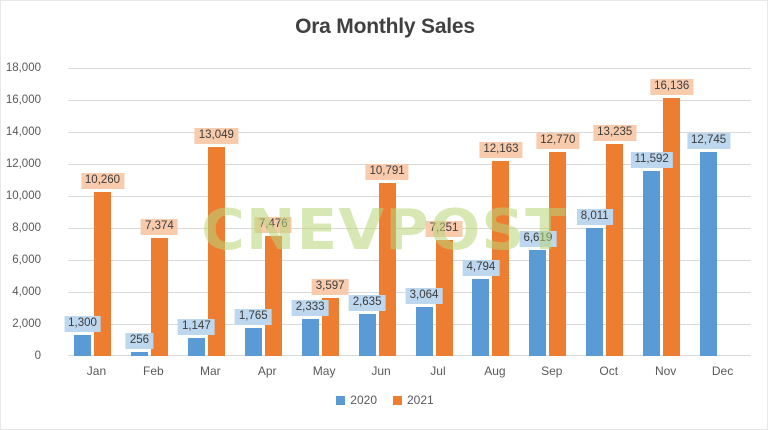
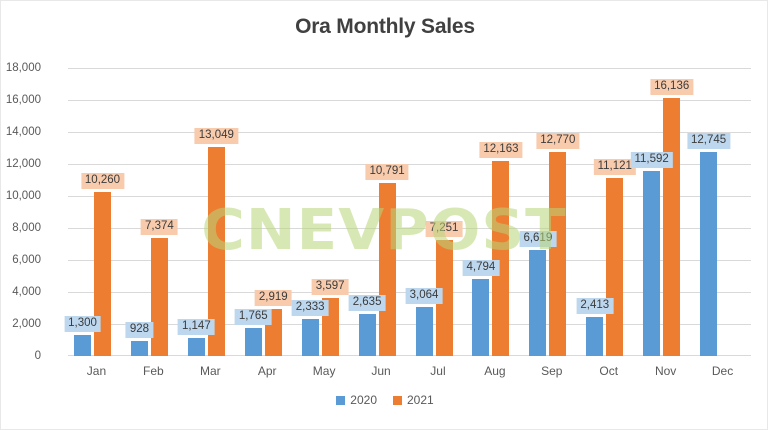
2020/Feb: 256 -> 928
2021/Apr: 7,476 -> 2,919
2020/Oct: 8,011 -> 2,413
2021/Oct: 13,235 -> 11,121
